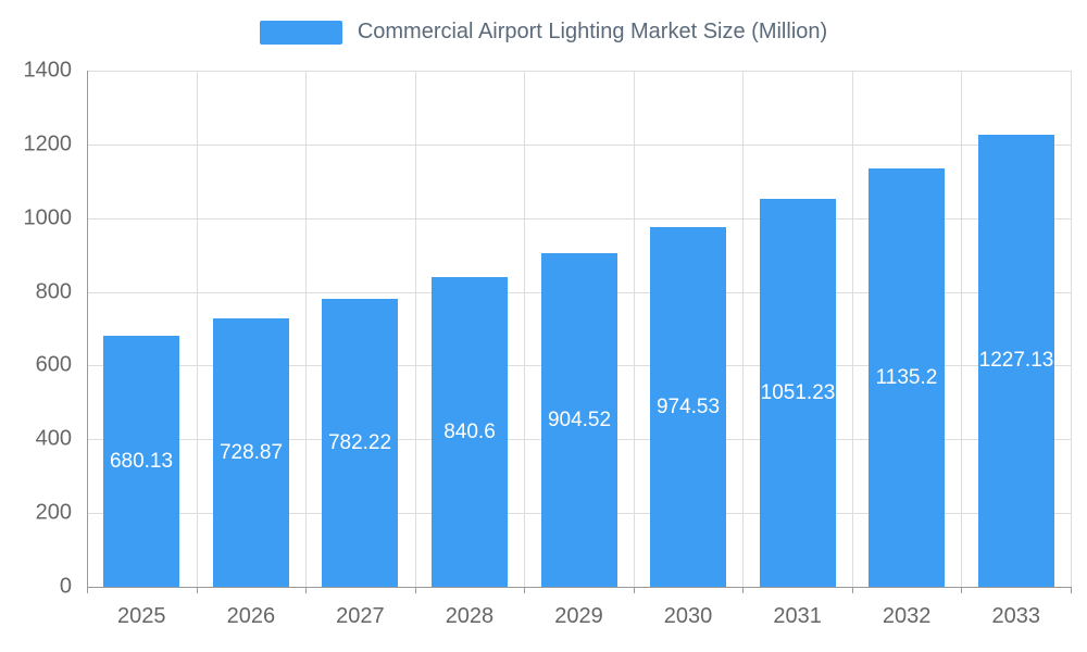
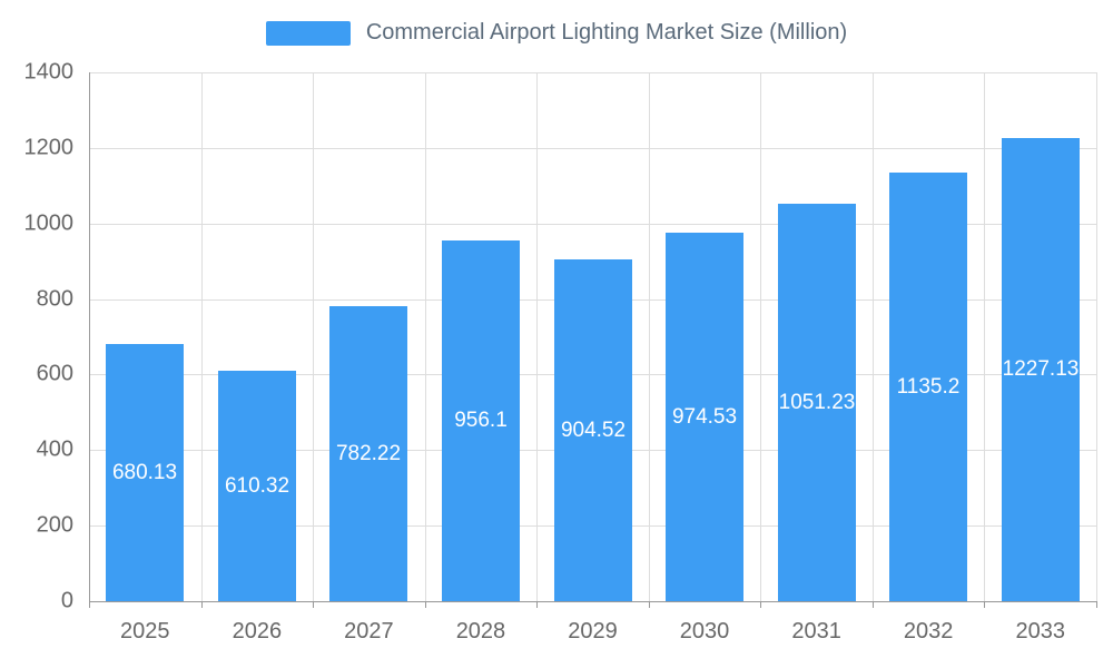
2026: 728.87 -> 610.32
2028: 840.6 -> 956.1
